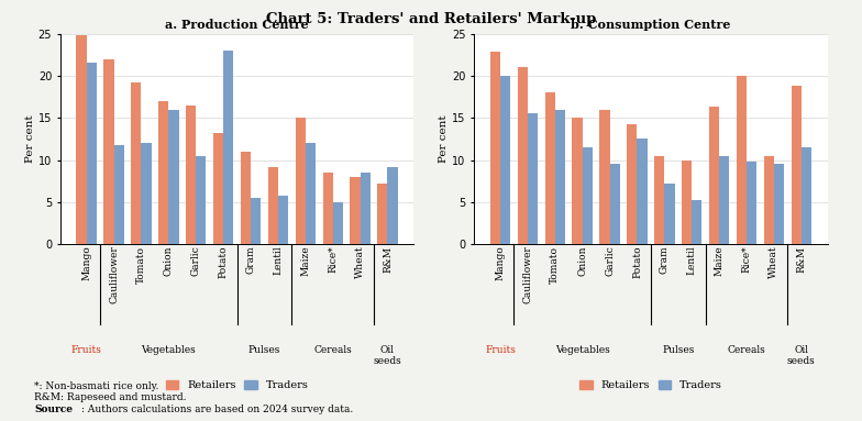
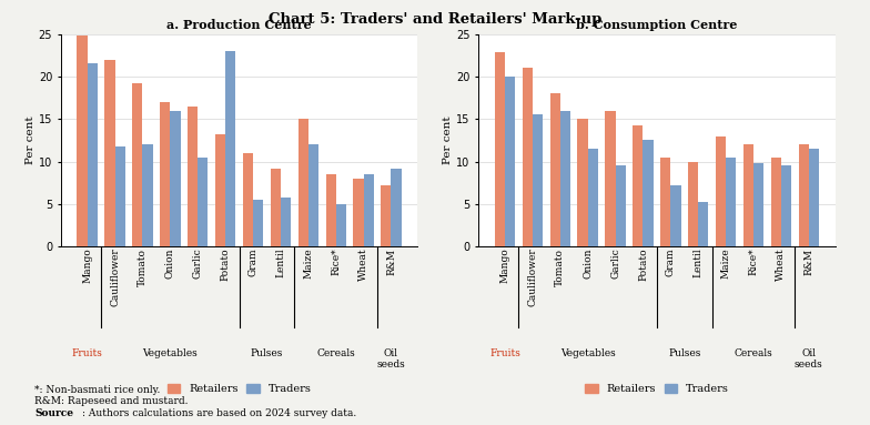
b. Consumption Centre/Retailers/Maize: 16.4 -> 13.0
b. Consumption Centre/Retailers/Rice*: 20.0 -> 12.0
b. Consumption Centre/Retailers/R&M: 18.8 -> 12.0
